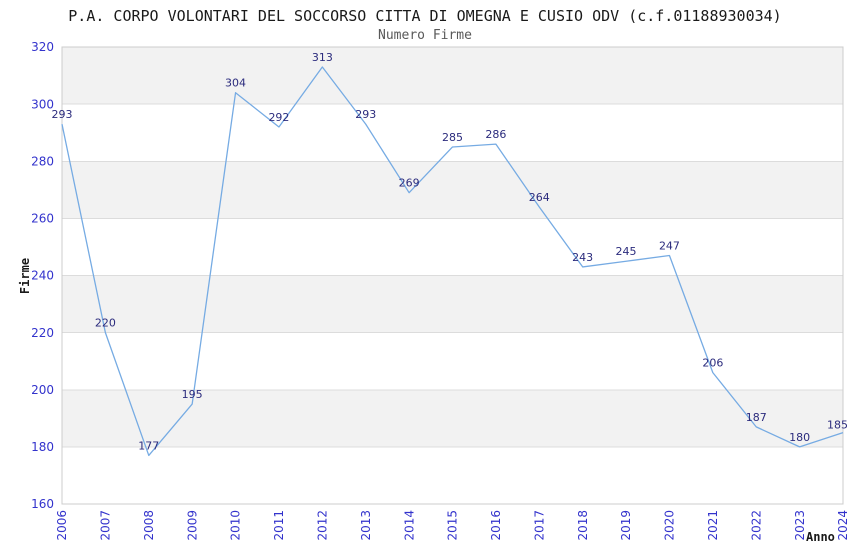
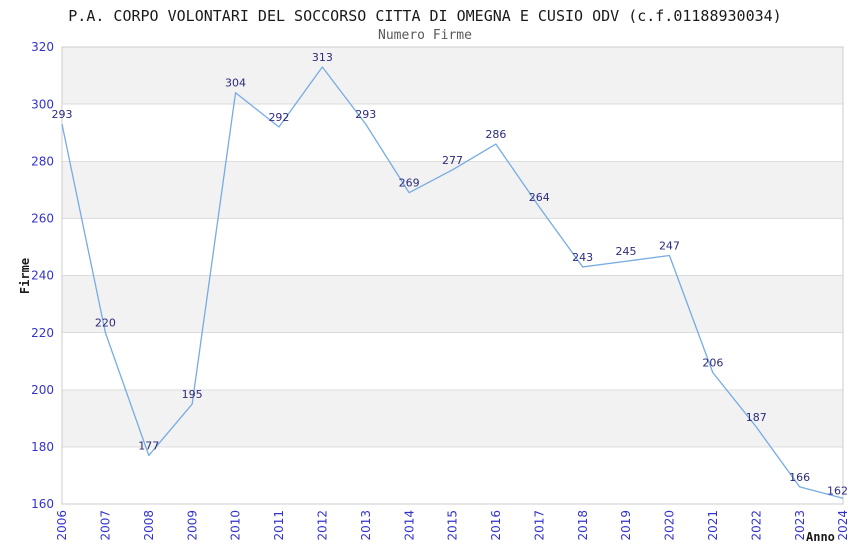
2015: 285 -> 277
2023: 180 -> 166
2024: 185 -> 162
